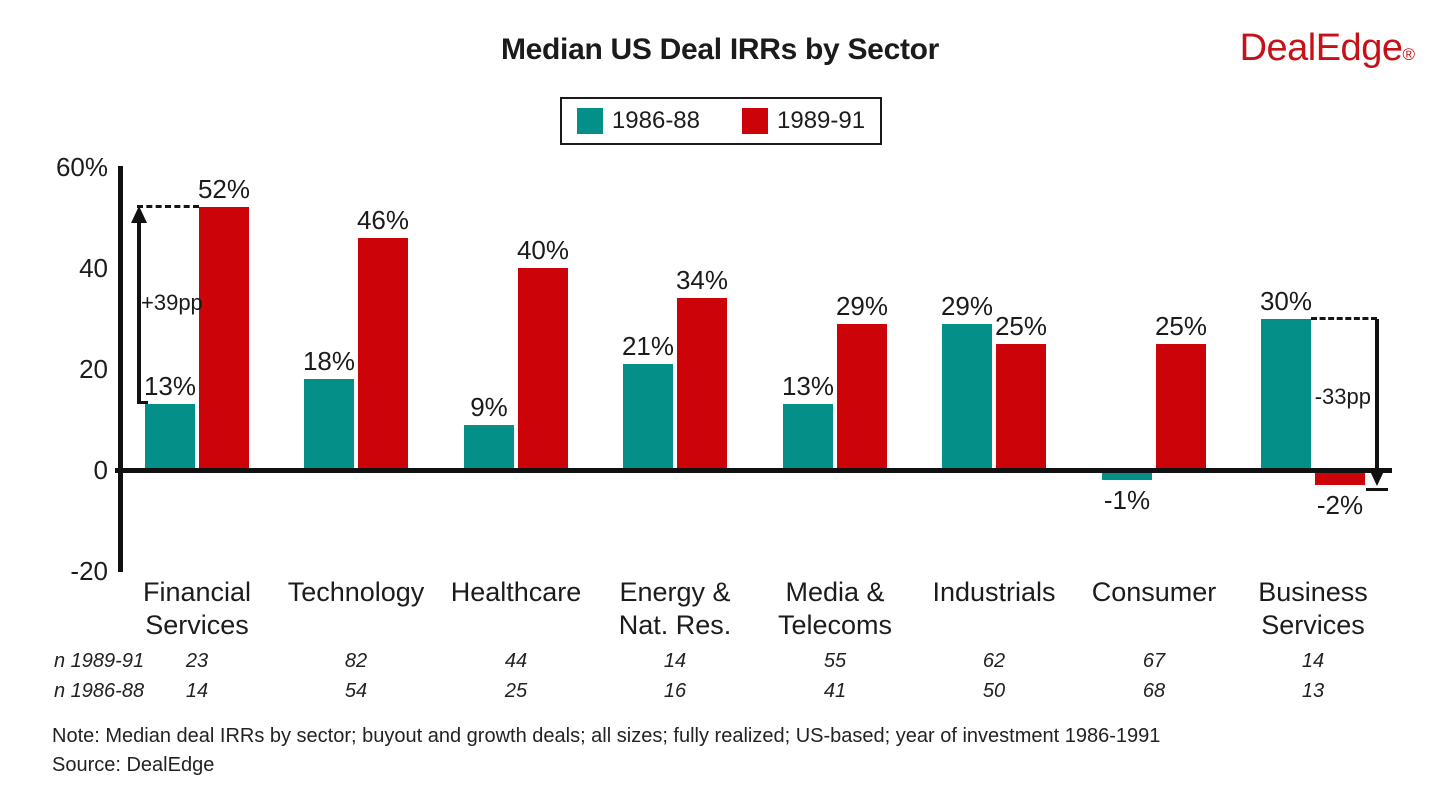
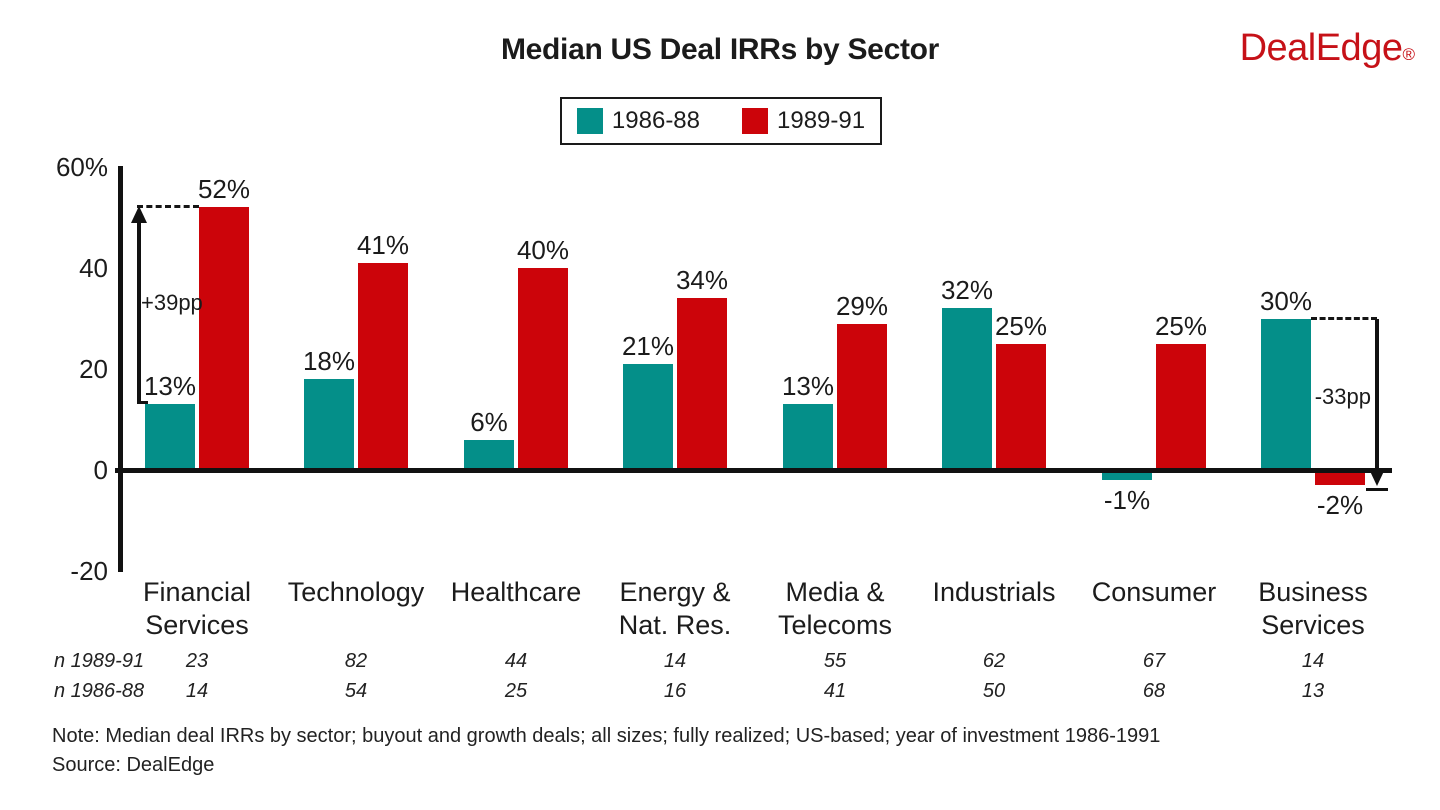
1989-91/Technology: 46% -> 41%
1986-88/Healthcare: 9% -> 6%
1986-88/Industrials: 29% -> 32%
